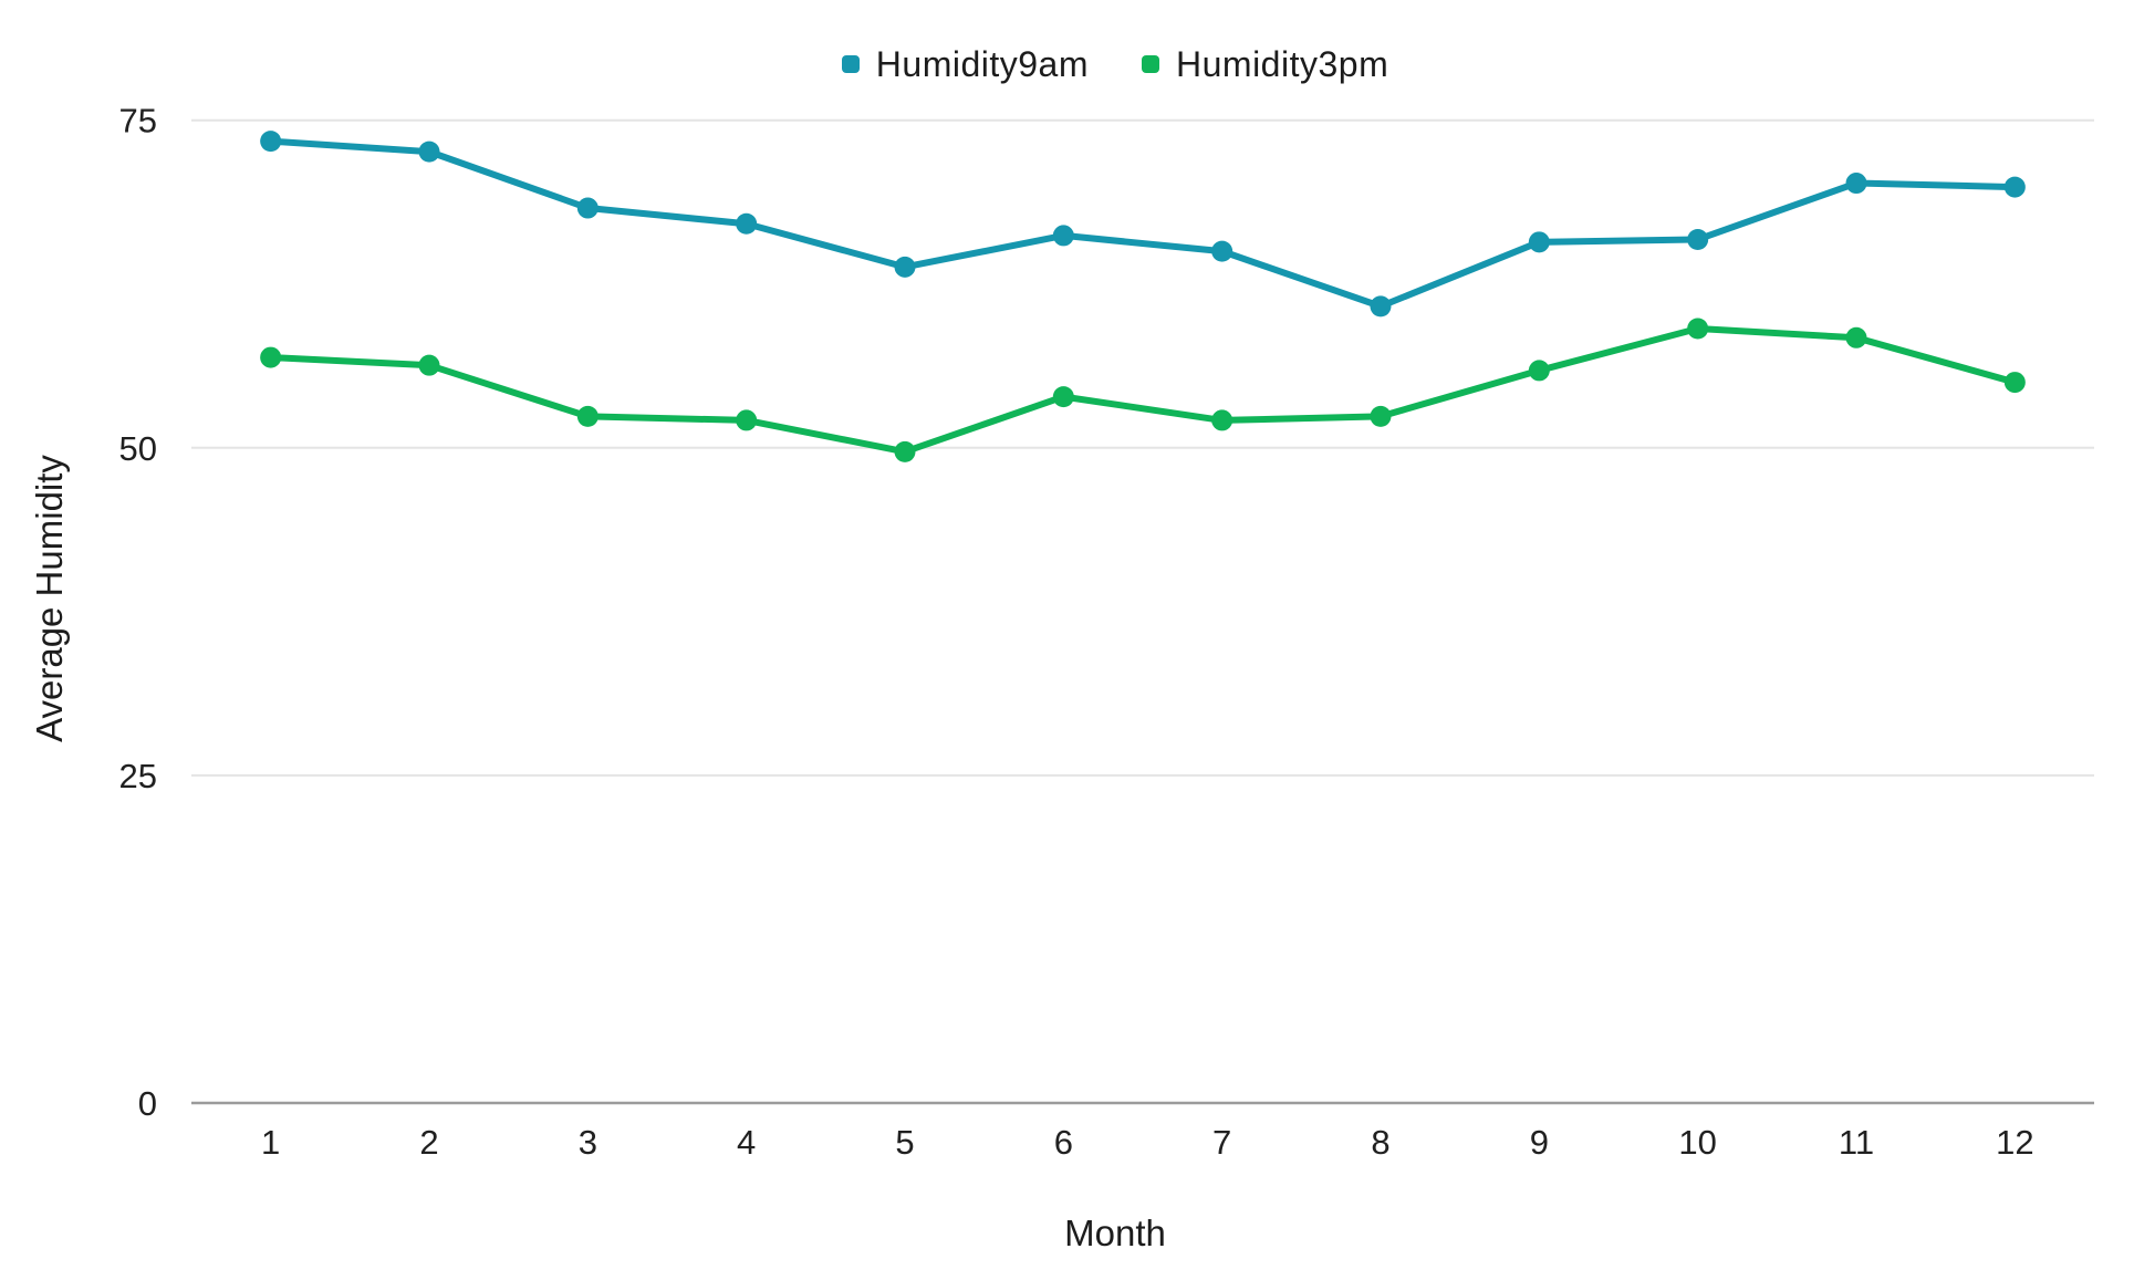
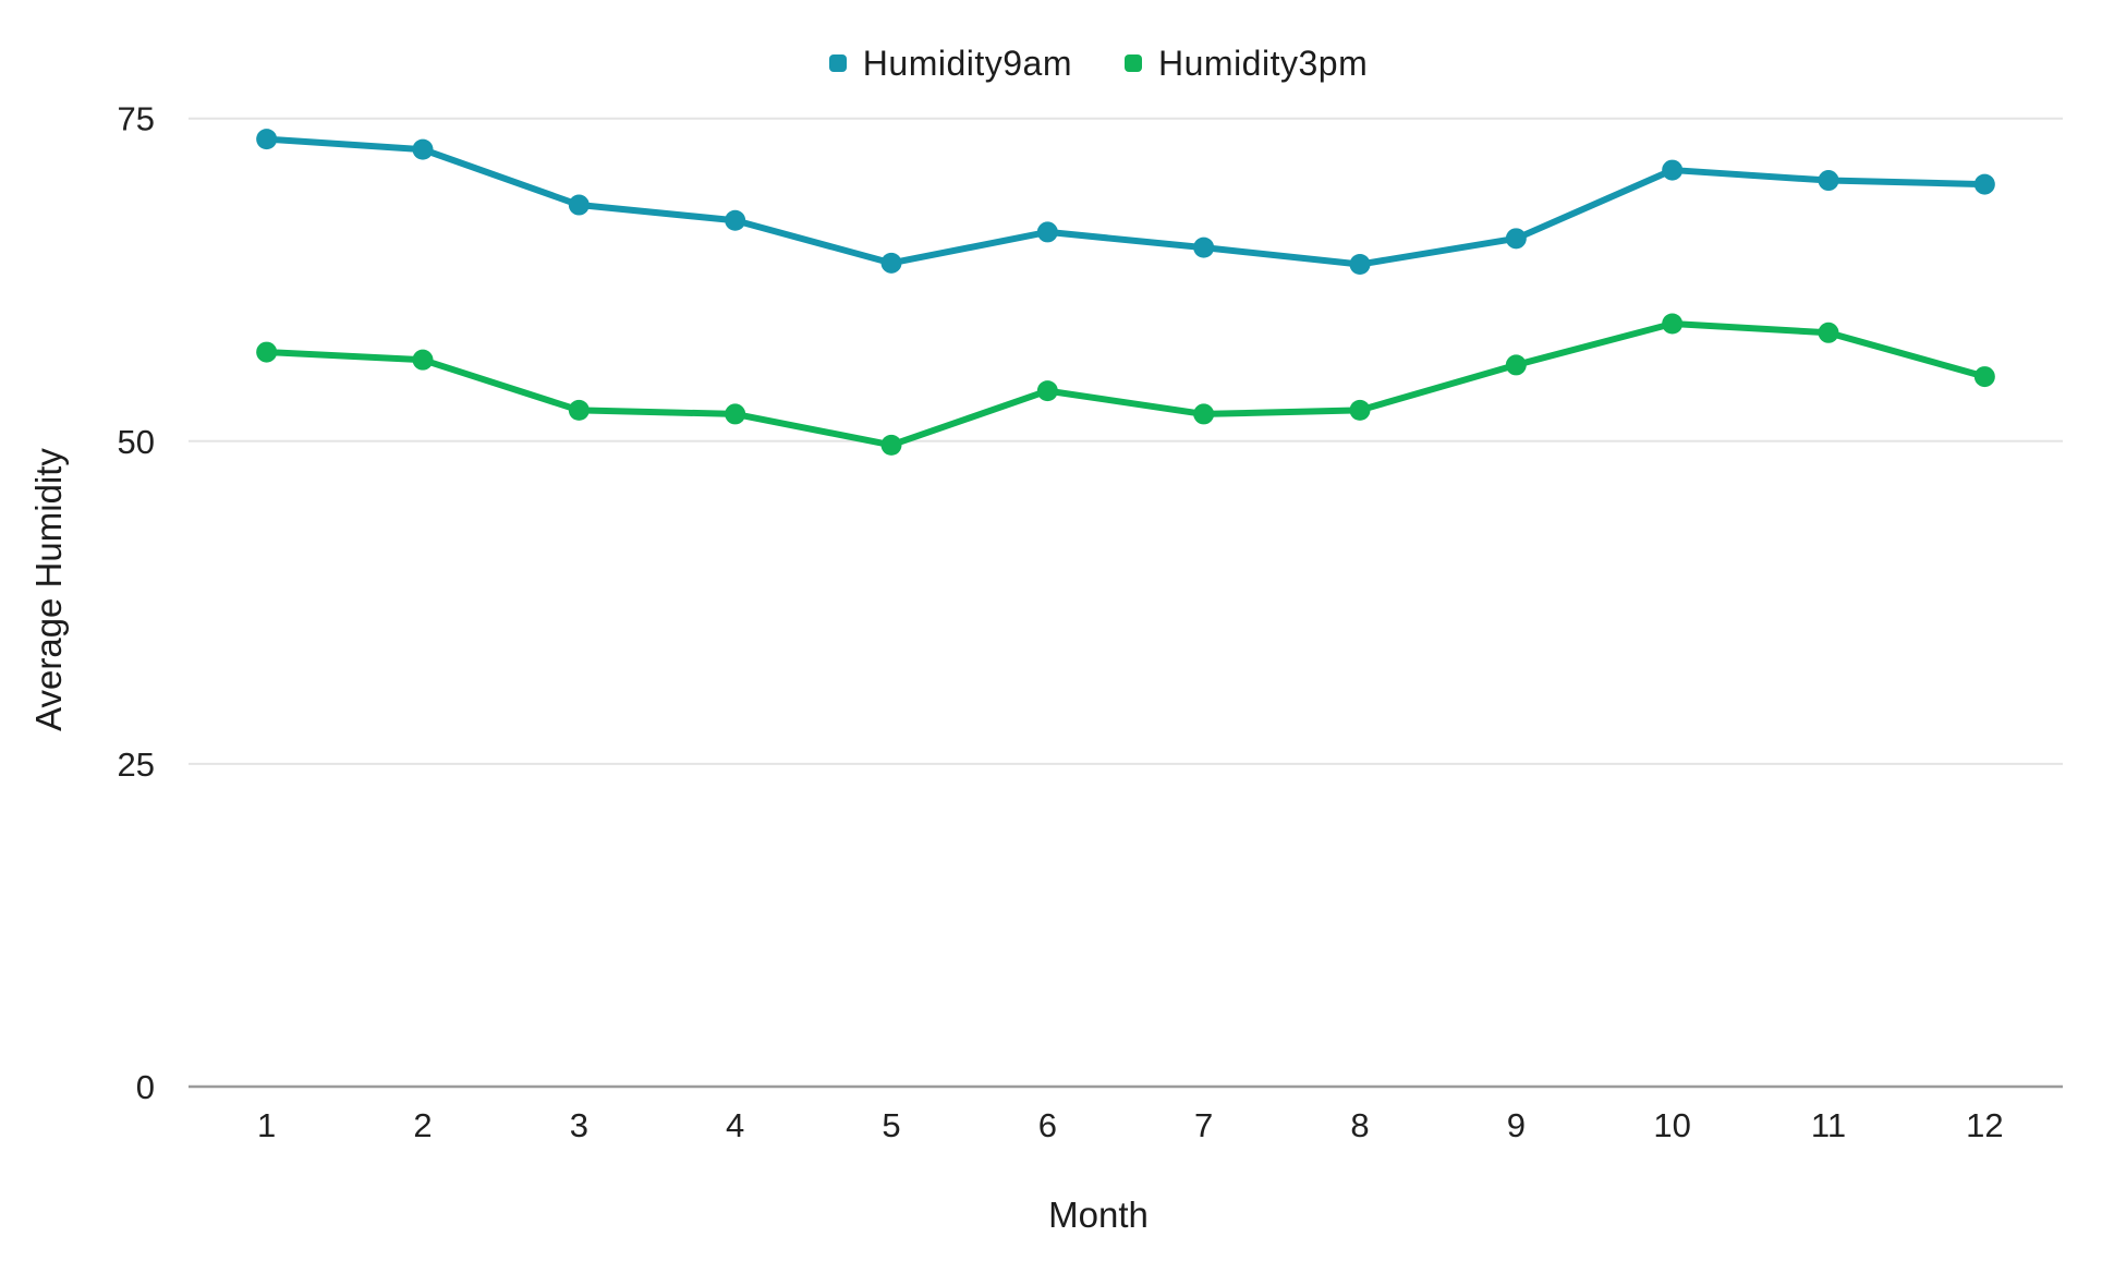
Humidity9am/8: 60.8 -> 63.7
Humidity9am/10: 65.9 -> 71.0
